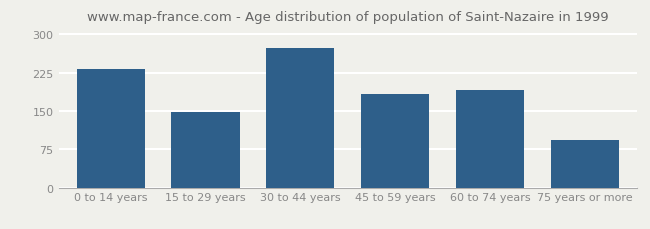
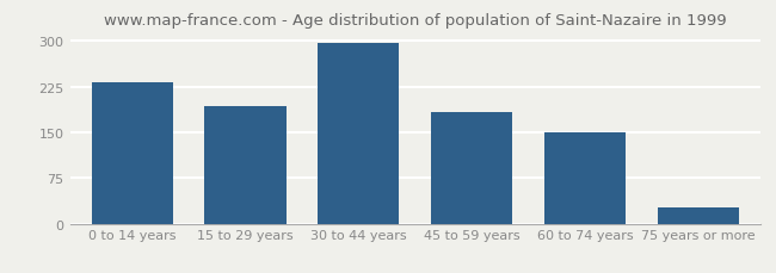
15 to 29 years: 148 -> 192
30 to 44 years: 274 -> 297
60 to 74 years: 190 -> 150
75 years or more: 94 -> 27
